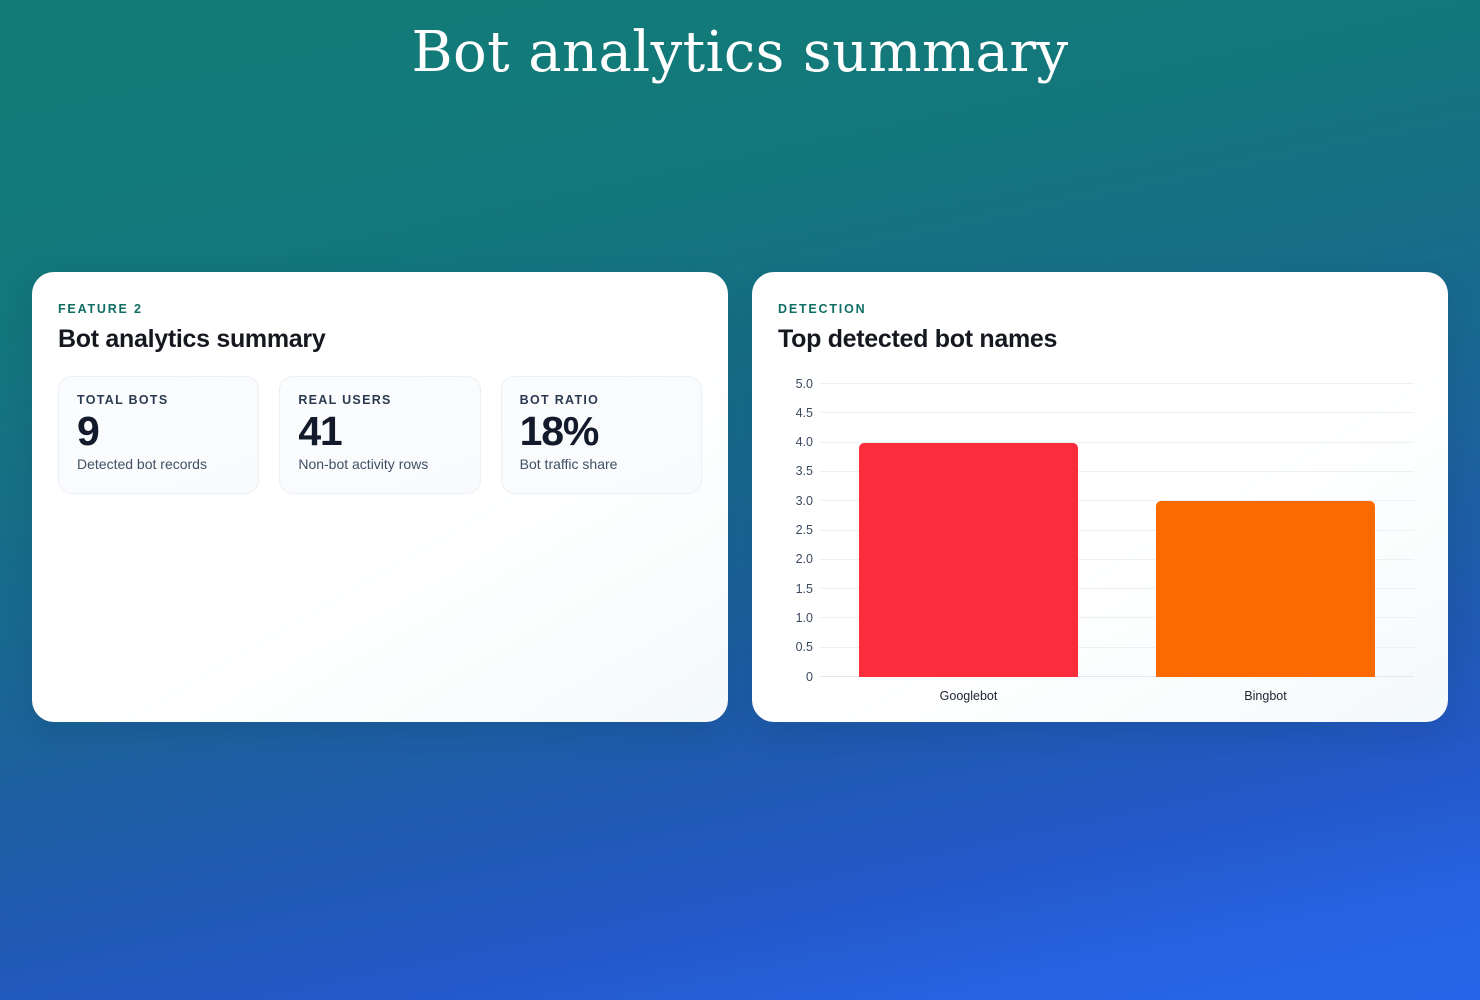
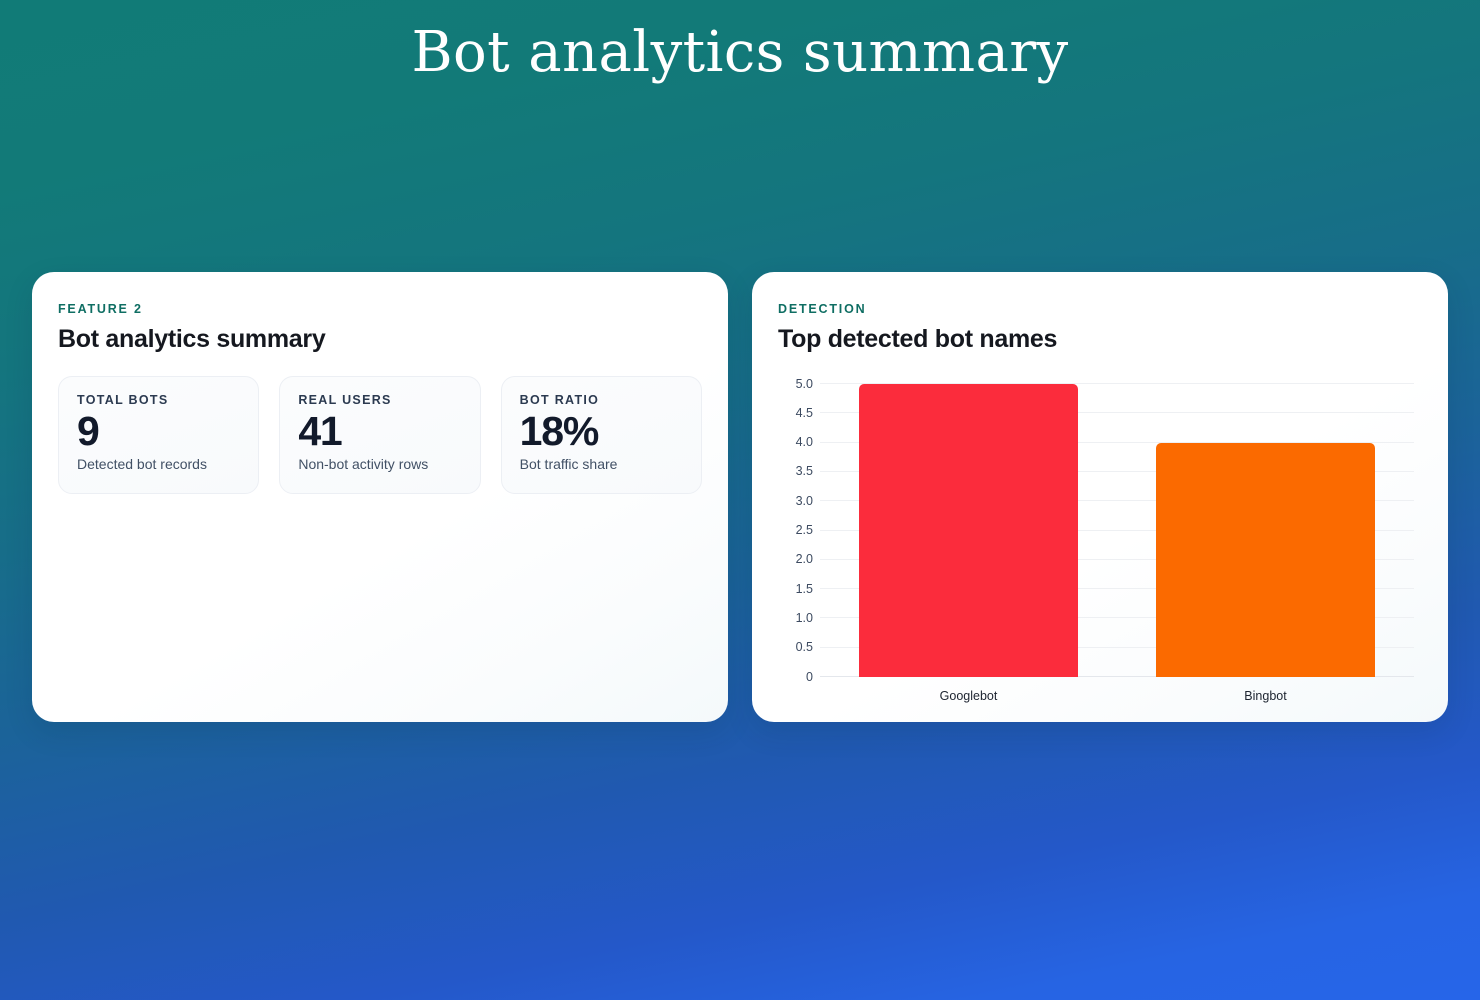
Googlebot: 4 -> 5
Bingbot: 3 -> 4
